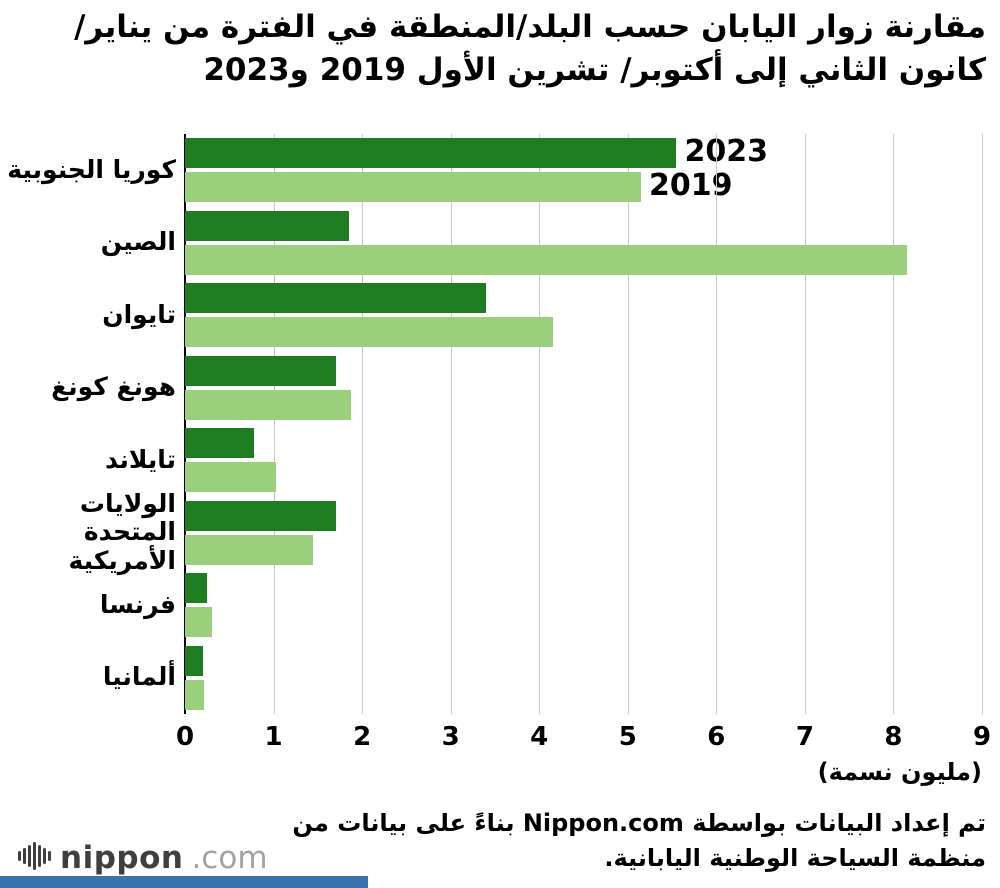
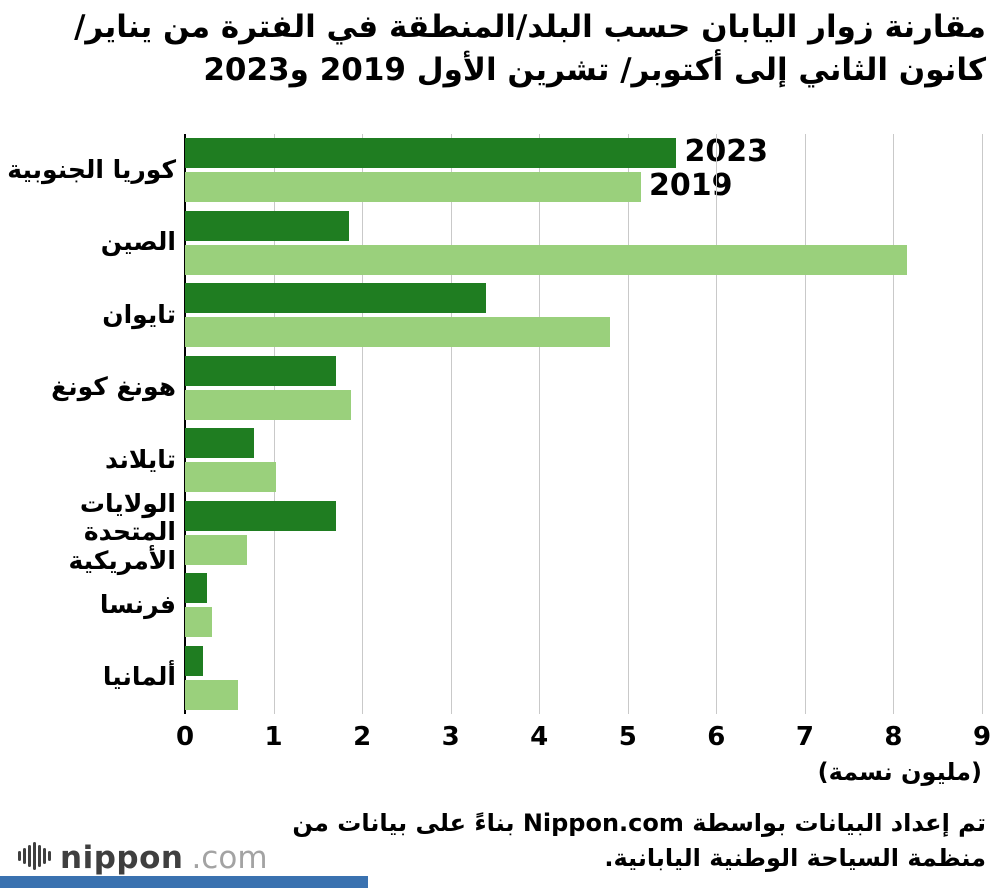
2019/تايوان: 4.2 -> 4.8
2019/الولايات المتحدة الأمريكية: 1.4 -> 0.7
2019/ألمانيا: 0.2 -> 0.6
